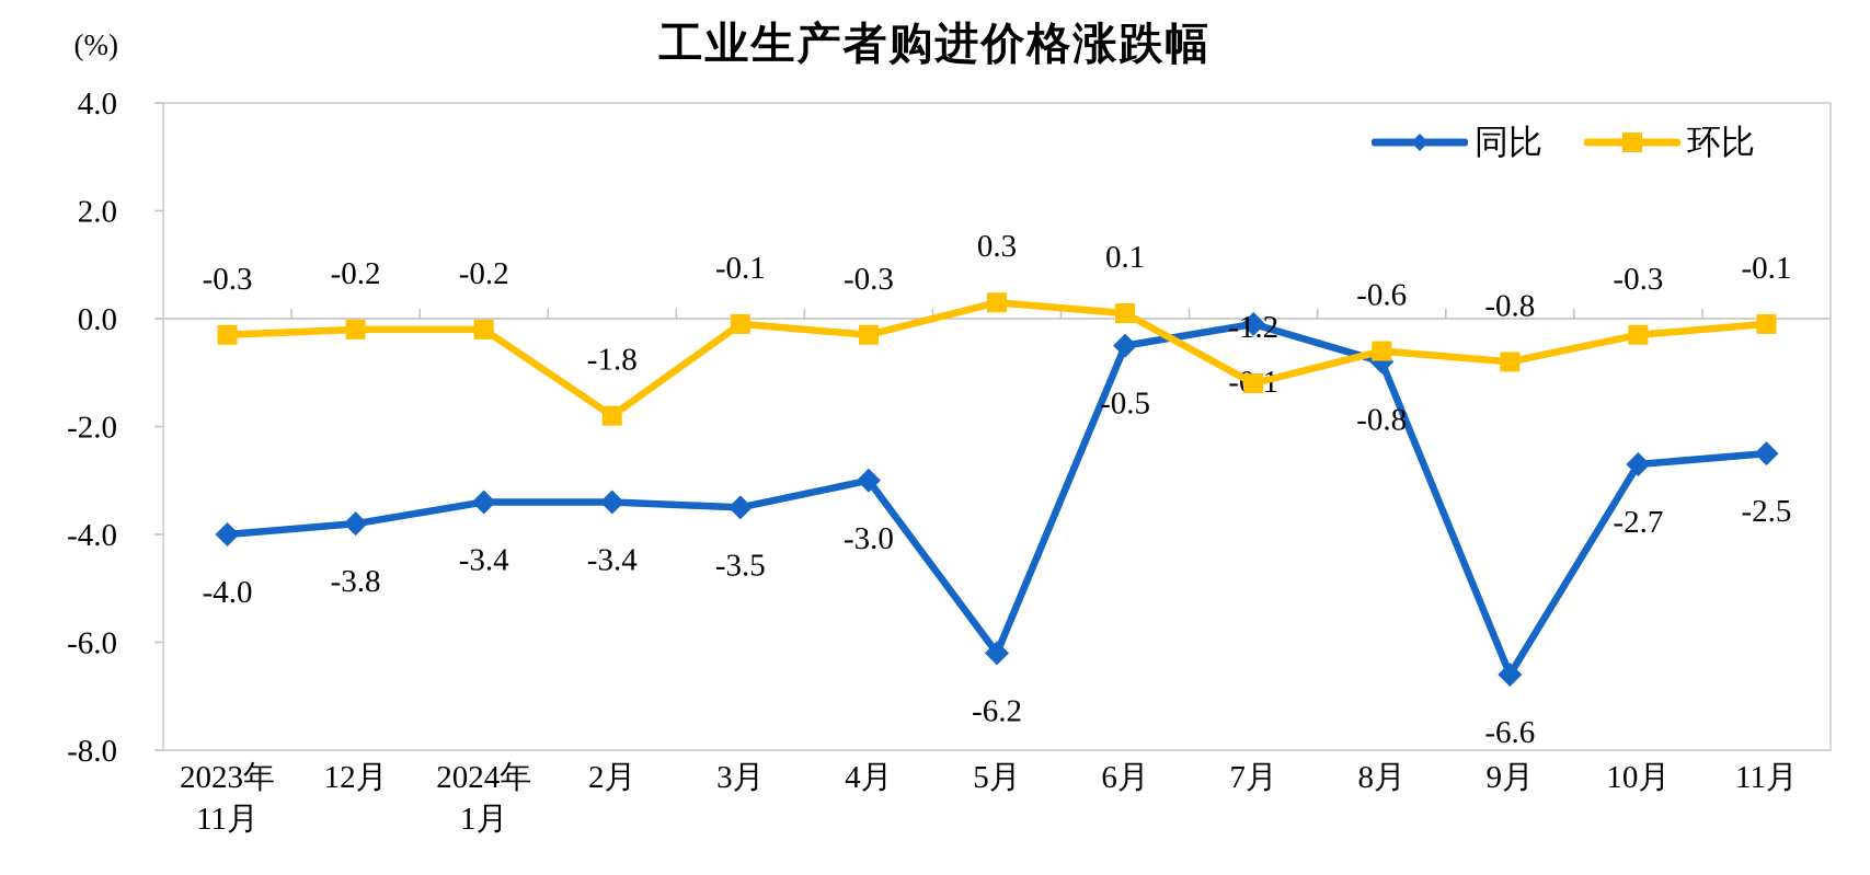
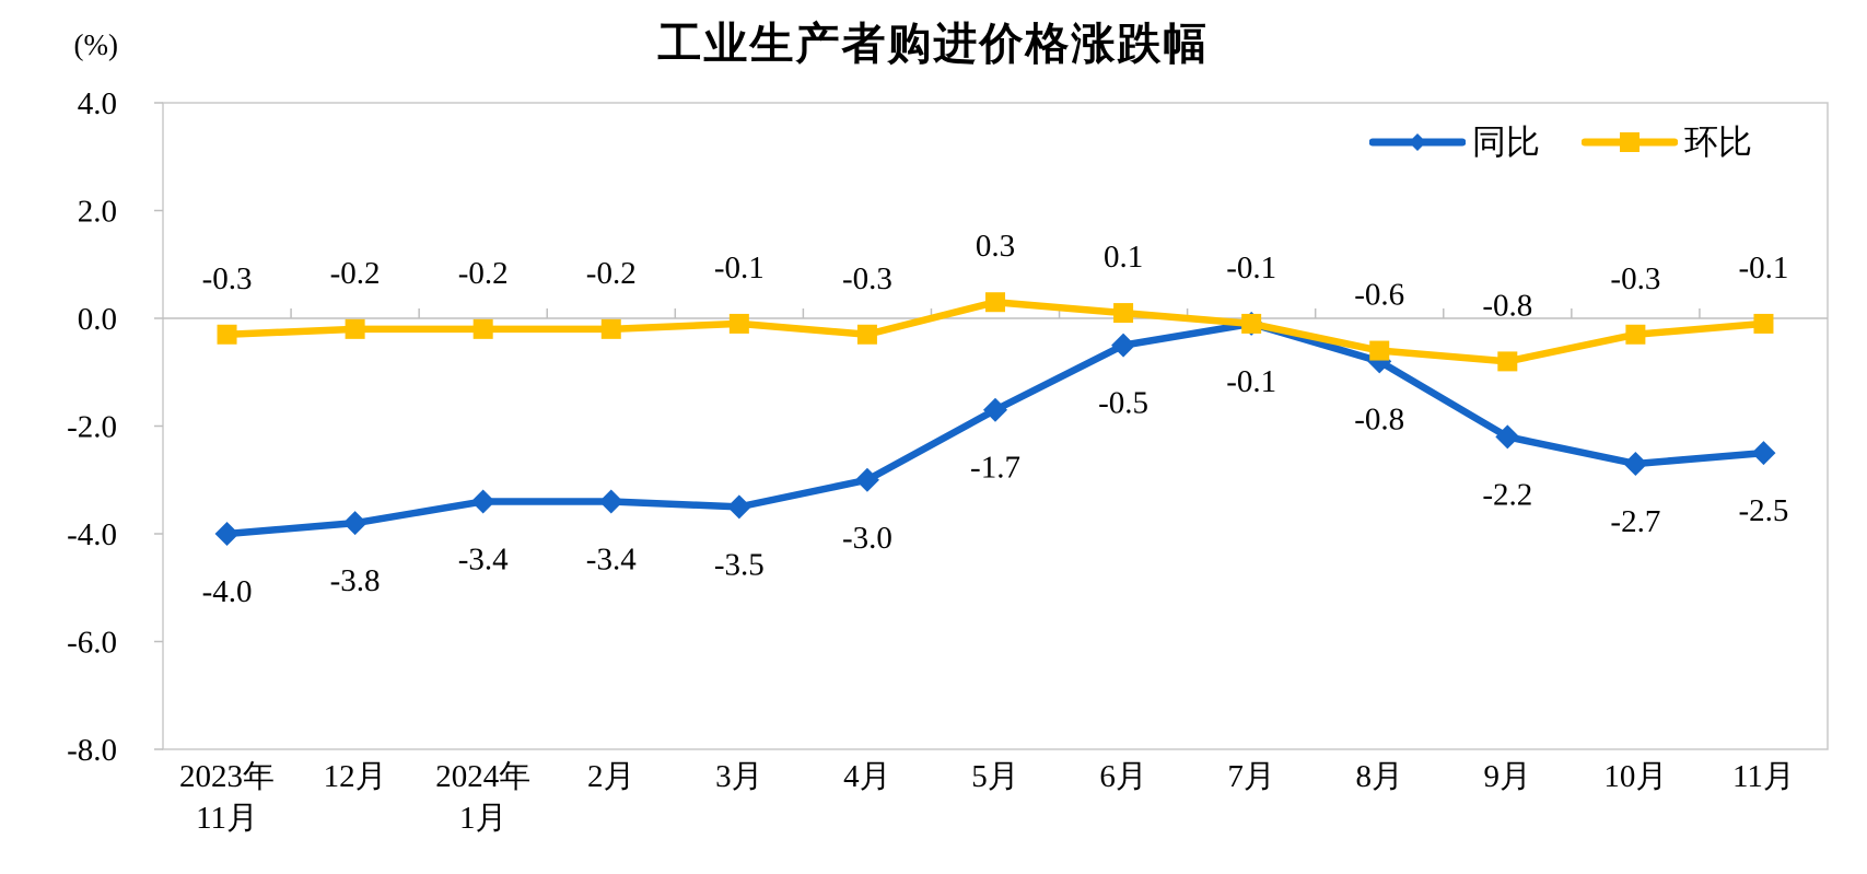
环比/2月: -1.8 -> -0.2
同比/5月: -6.2 -> -1.7
环比/7月: -1.2 -> -0.1
同比/9月: -6.6 -> -2.2
